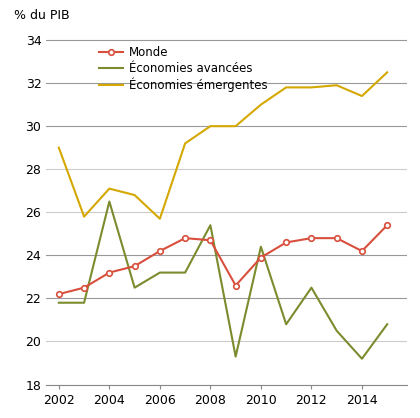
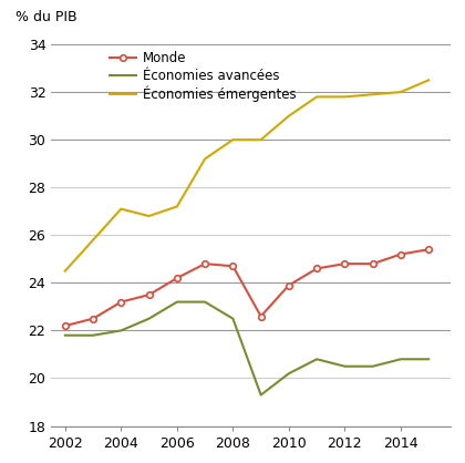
Économies émergentes/2002: 29.0 -> 24.5
Économies avancées/2004: 26.5 -> 22.0
Économies émergentes/2006: 25.7 -> 27.2
Économies avancées/2008: 25.4 -> 22.5
Économies avancées/2010: 24.4 -> 20.2
Économies avancées/2012: 22.5 -> 20.5
Monde/2014: 24.2 -> 25.2
Économies avancées/2014: 19.2 -> 20.8
Économies émergentes/2014: 31.4 -> 32.0
